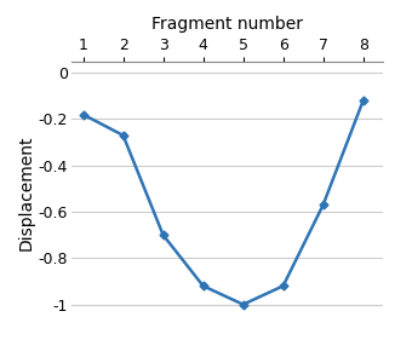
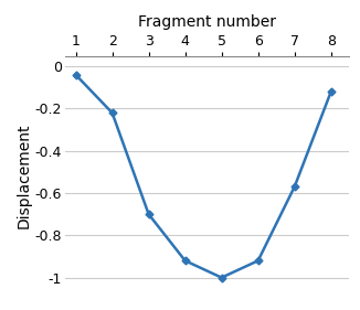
1: -0.18 -> -0.04
2: -0.27 -> -0.22
